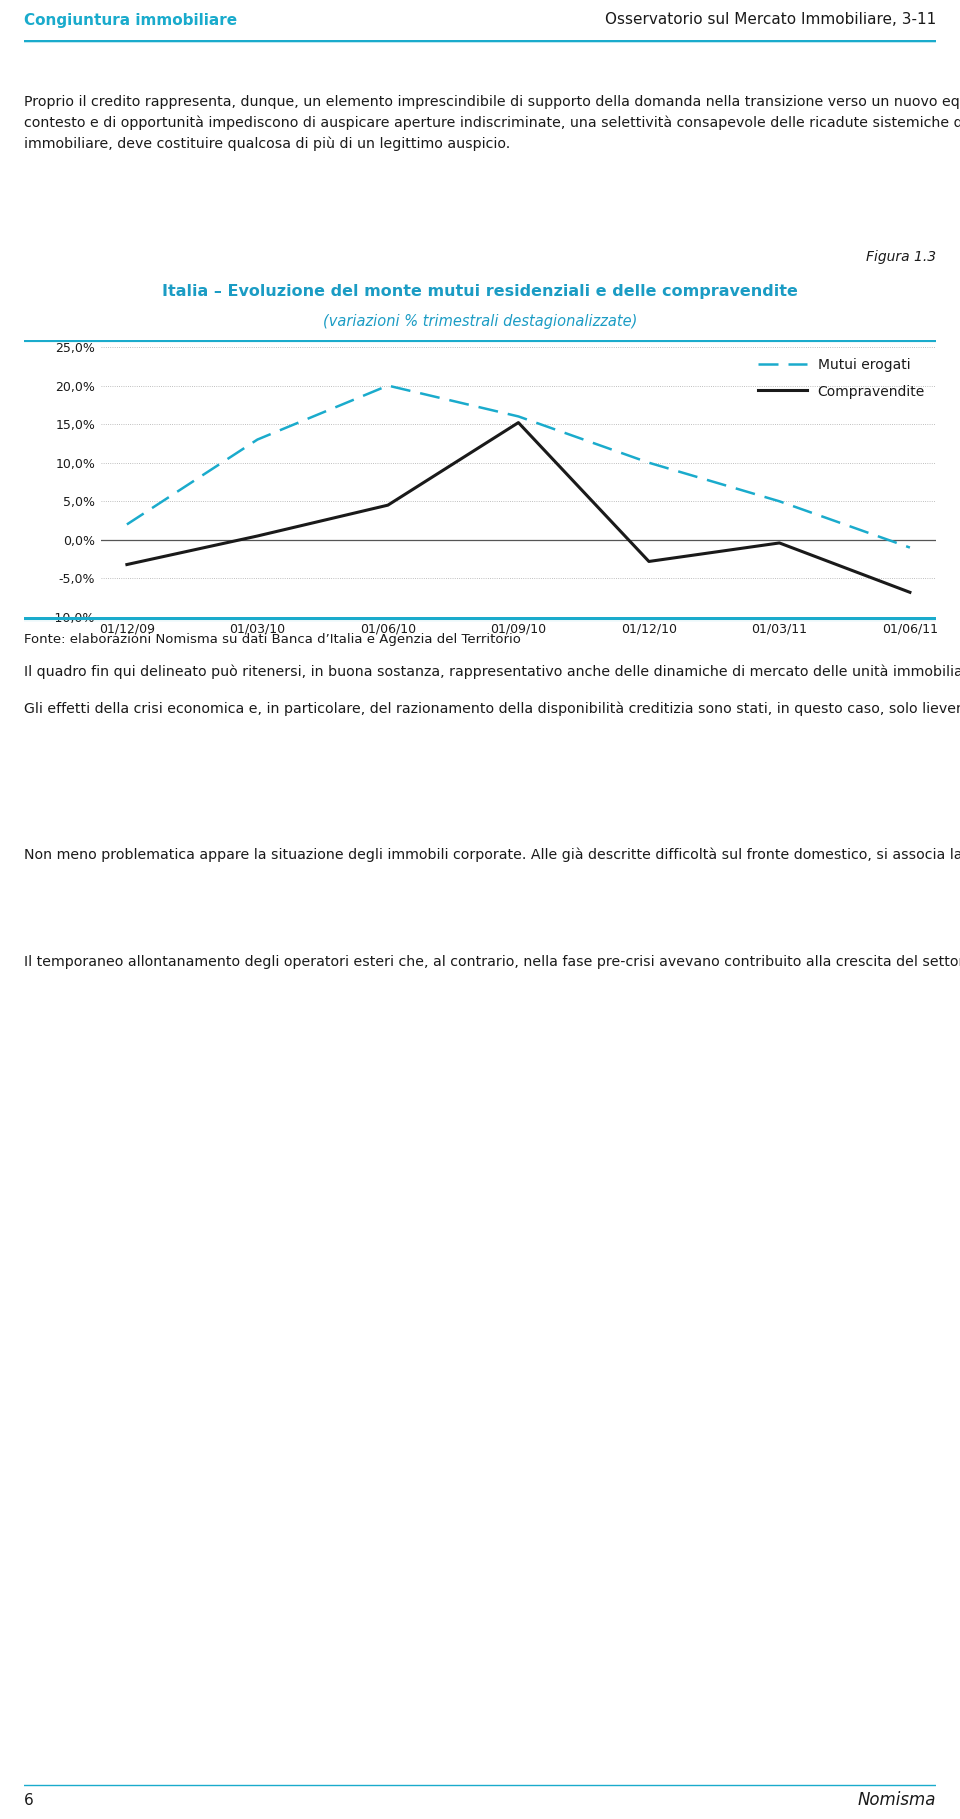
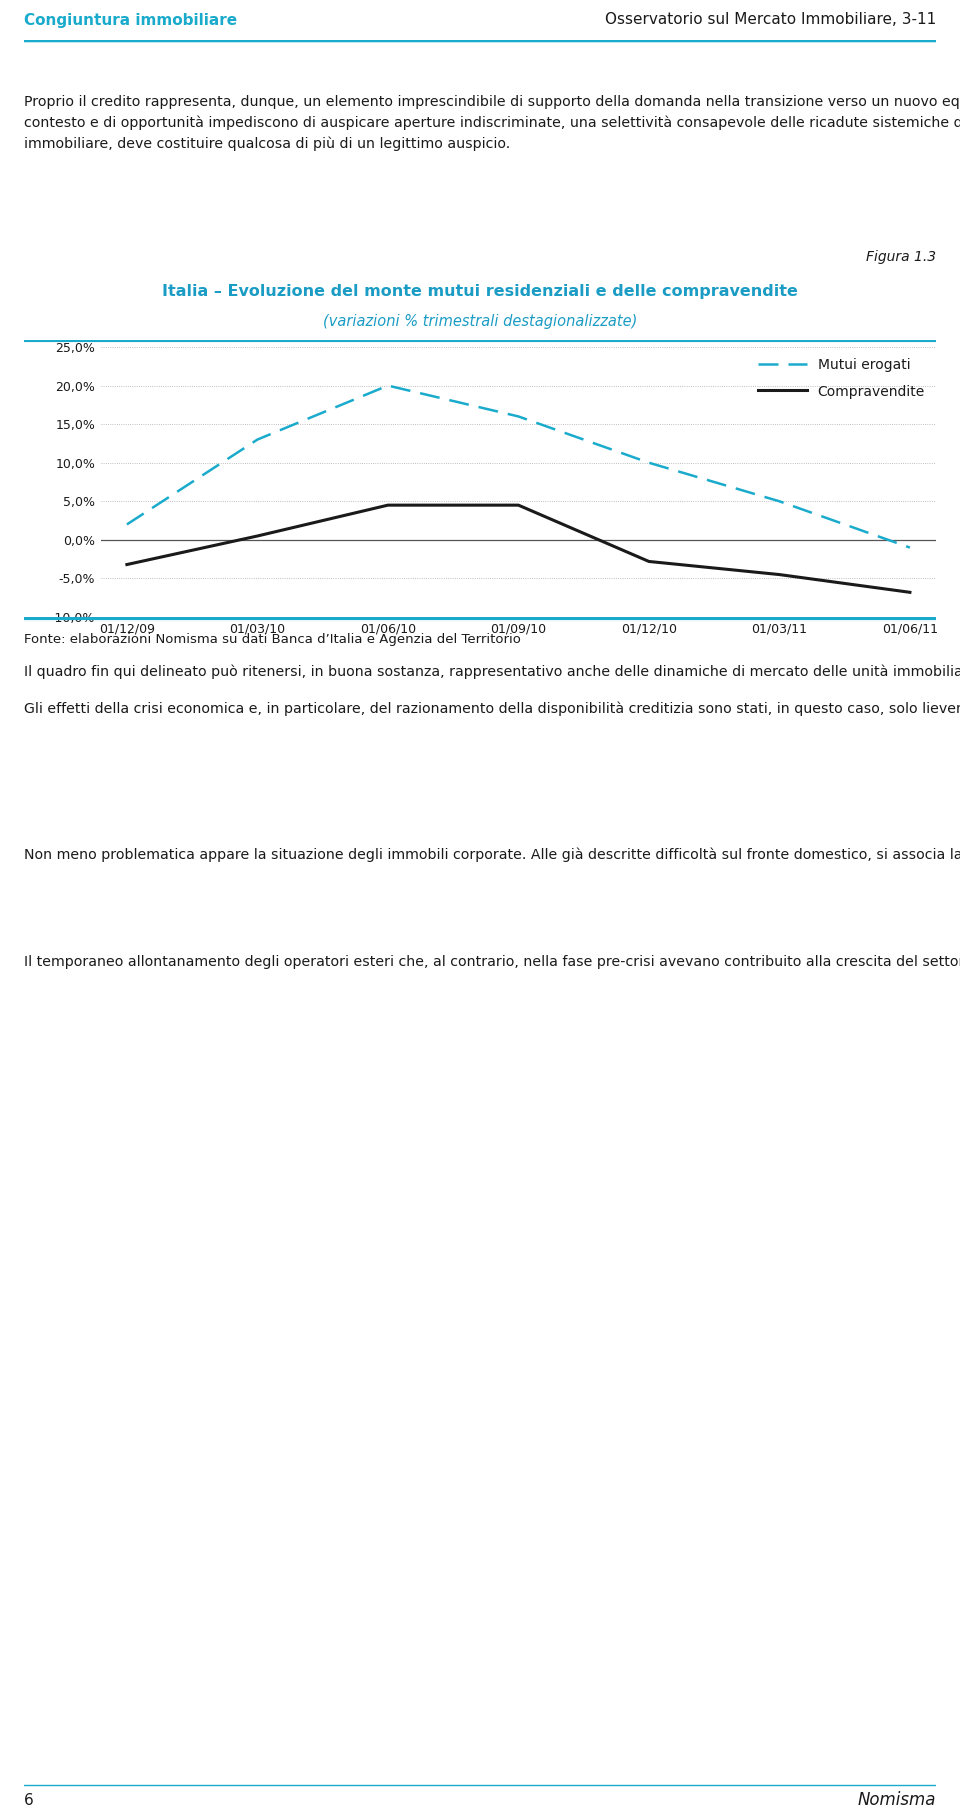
Compravendite/01/09/10: 15,2% -> 4,5%
Compravendite/01/03/11: -0,4% -> -4,5%
